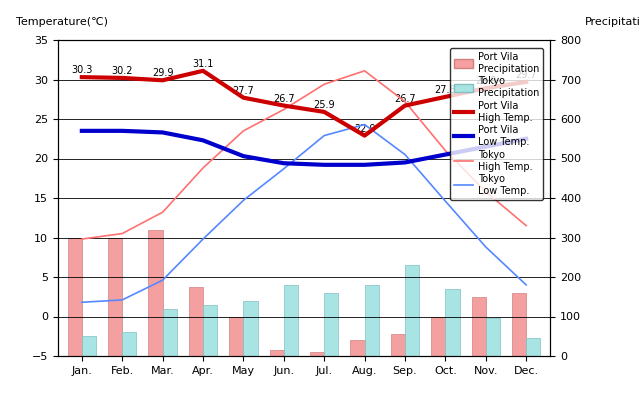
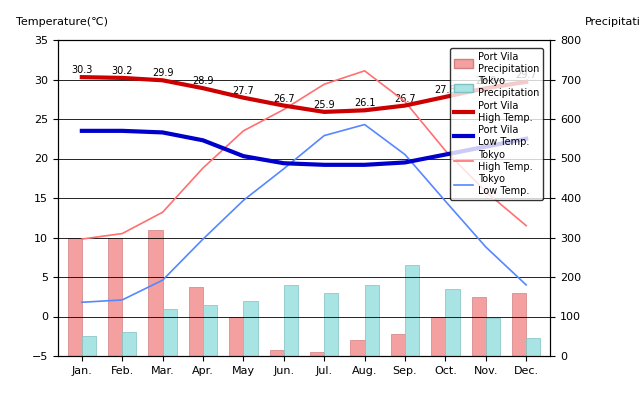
Port Vila High Temp./Apr.: 31.1 -> 28.9
Port Vila High Temp./Aug.: 22.9 -> 26.1
